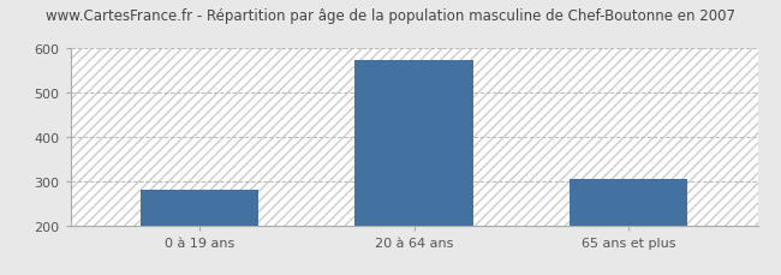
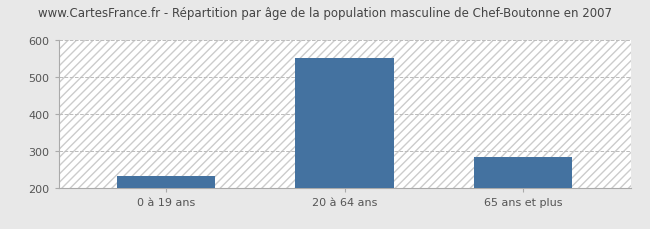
0 à 19 ans: 280 -> 232
20 à 64 ans: 575 -> 553
65 ans et plus: 305 -> 284
